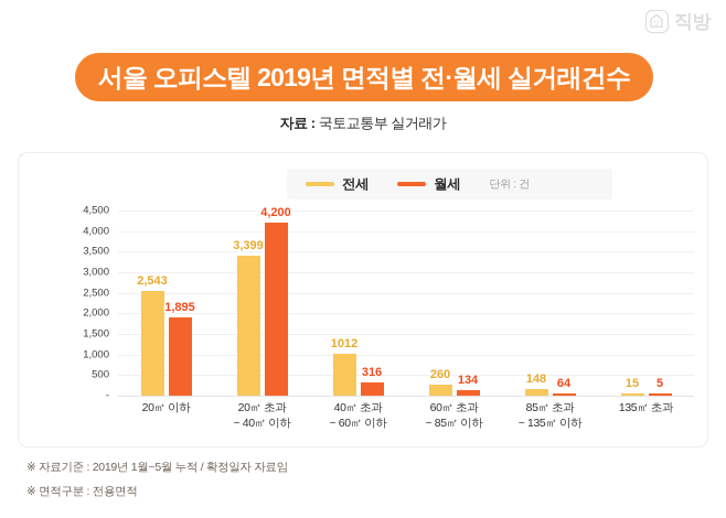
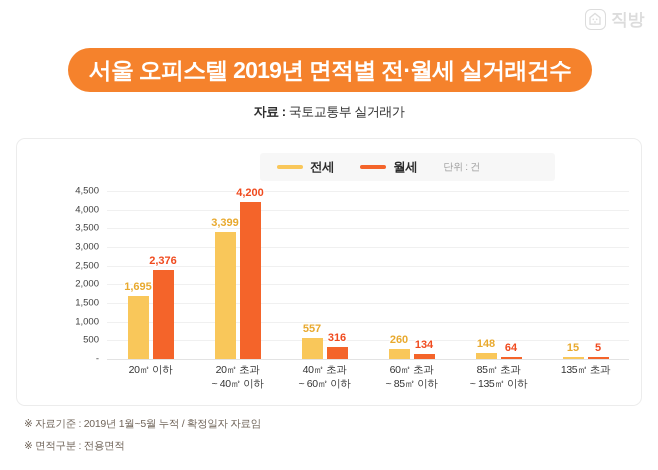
전세/20㎡ 이하: 2,543 -> 1,695
월세/20㎡ 이하: 1,895 -> 2,376
전세/40㎡ 초과 ~ 60㎡ 이하: 1012 -> 557
